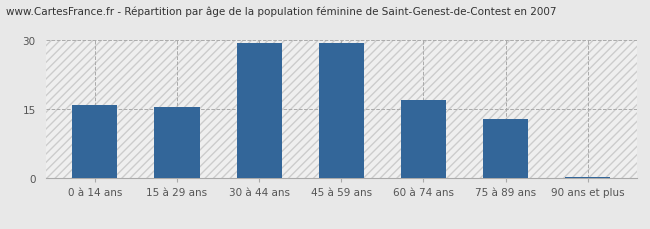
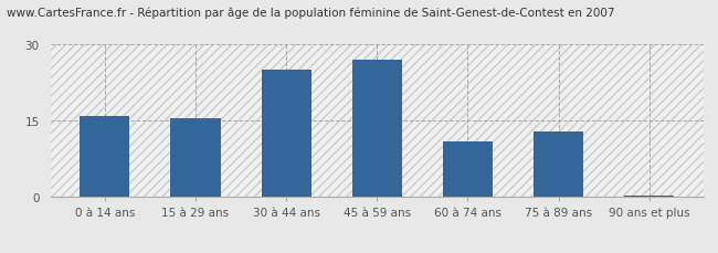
30 à 44 ans: 29.5 -> 25.0
45 à 59 ans: 29.5 -> 27.0
60 à 74 ans: 17.0 -> 11.0
